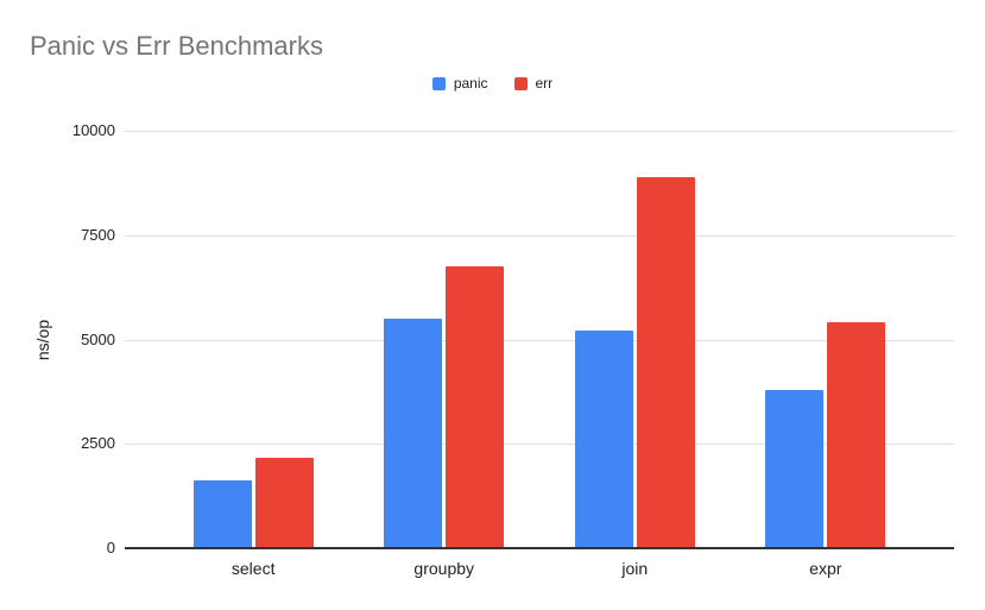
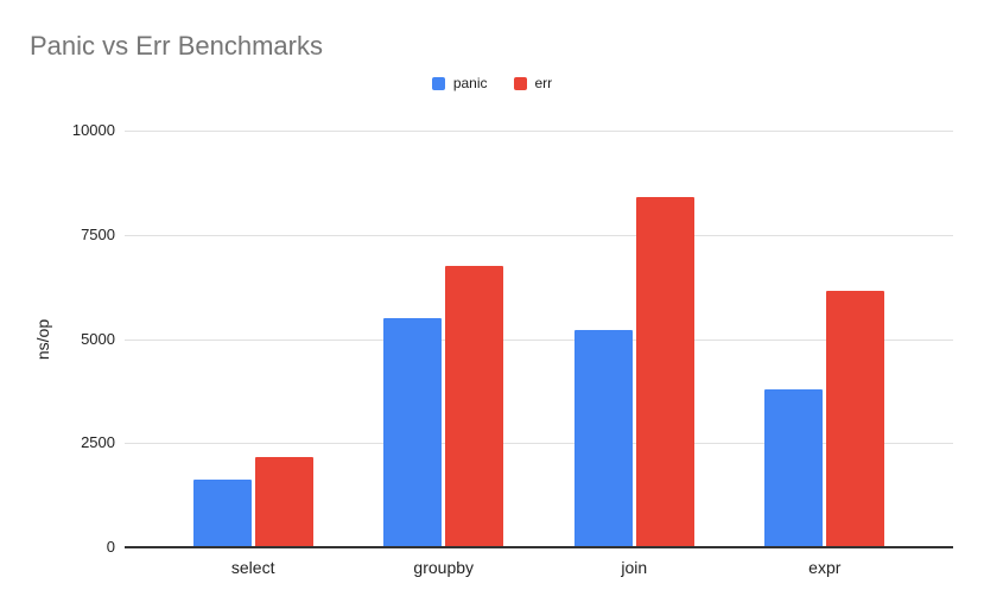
err/join: 8900 -> 8400
err/expr: 5400 -> 6200
